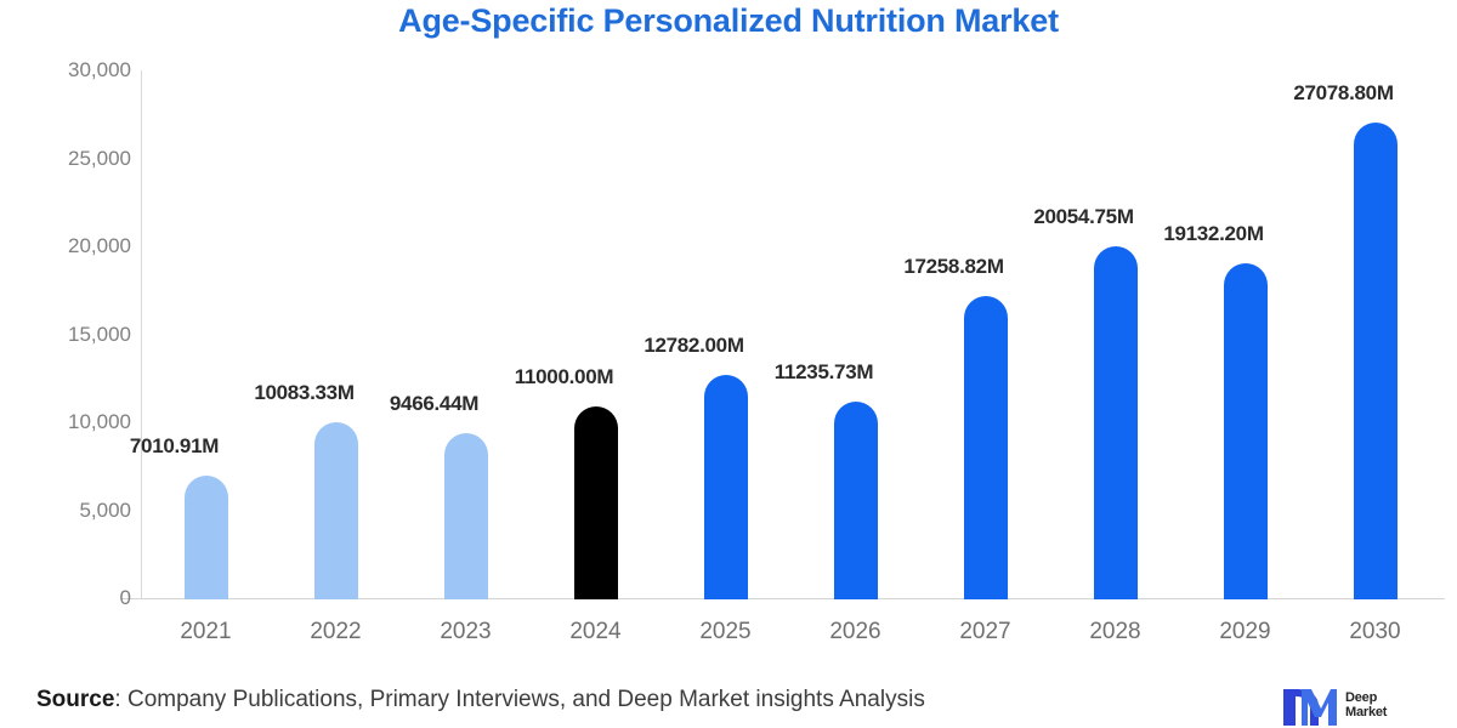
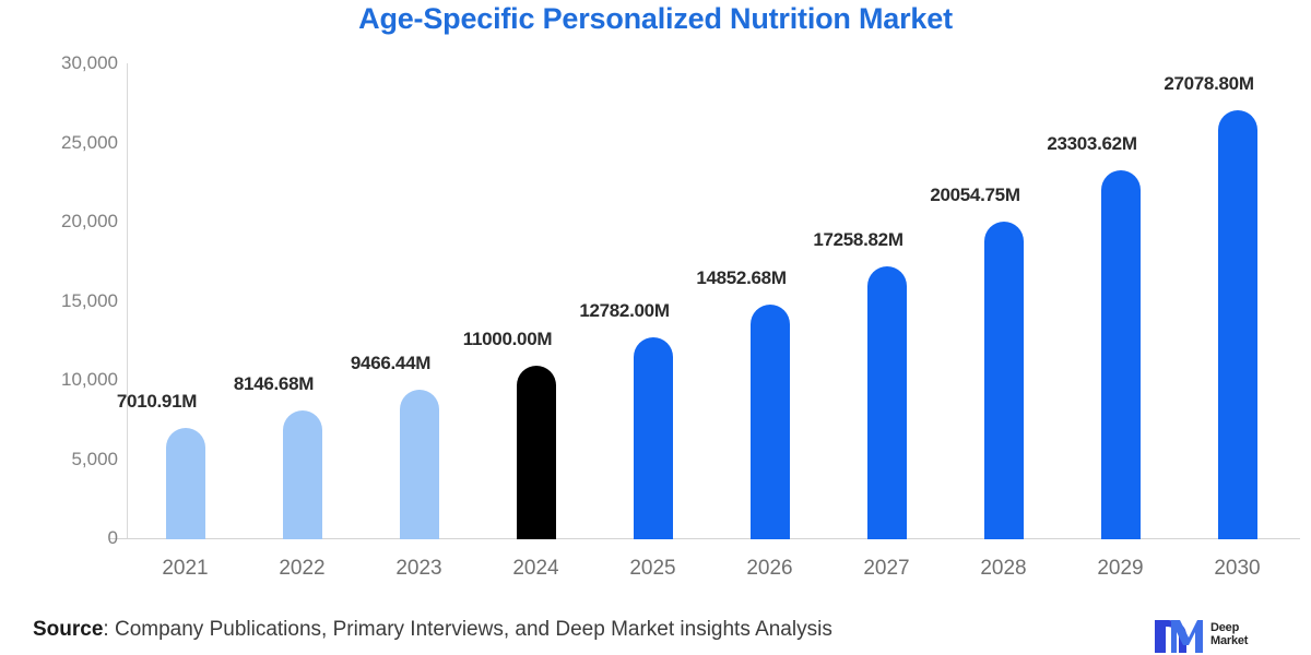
2022: 10083.33M -> 8146.68M
2026: 11235.73M -> 14852.68M
2029: 19132.20M -> 23303.62M
